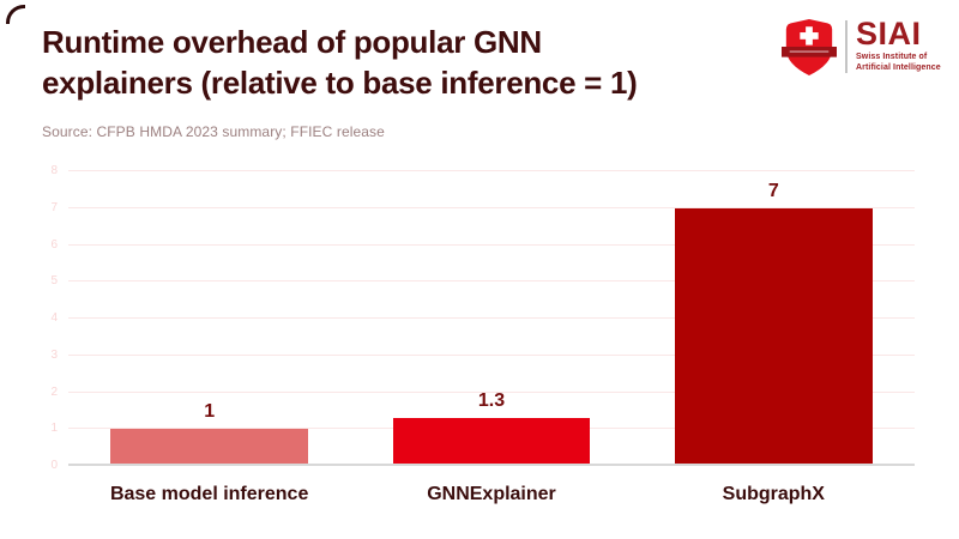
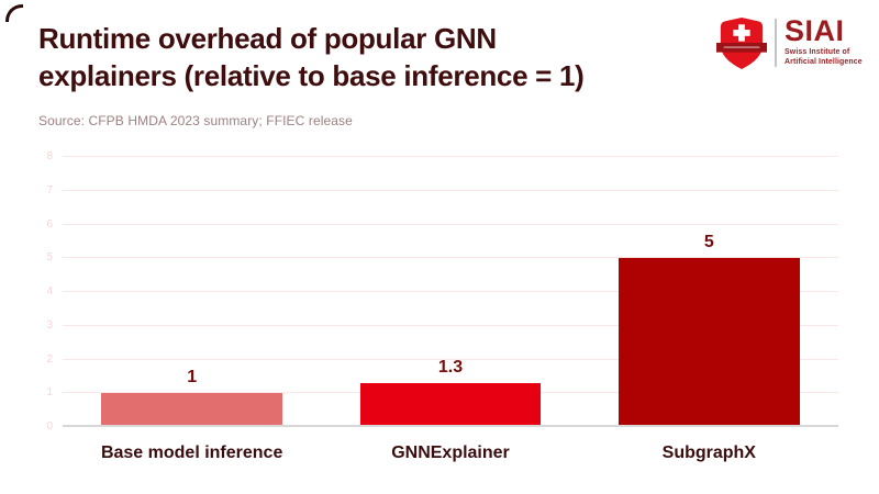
SubgraphX: 7 -> 5
